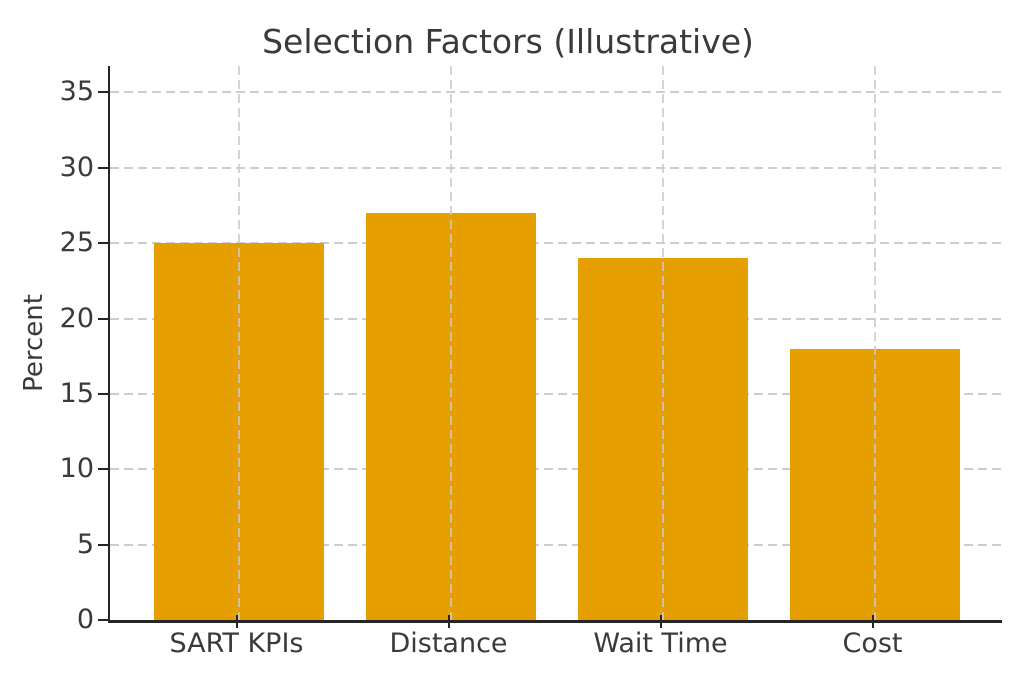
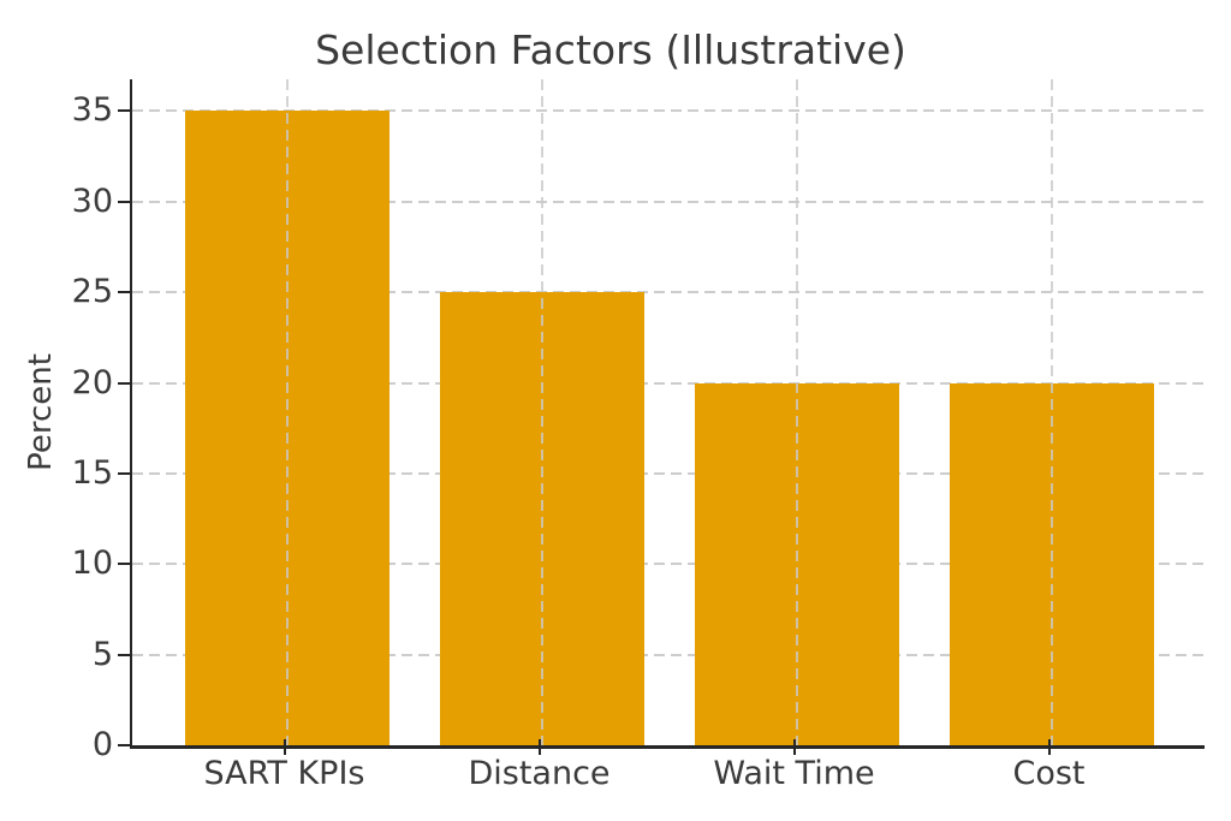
SART KPIs: 25 -> 35
Distance: 27 -> 25
Wait Time: 24 -> 20
Cost: 18 -> 20
